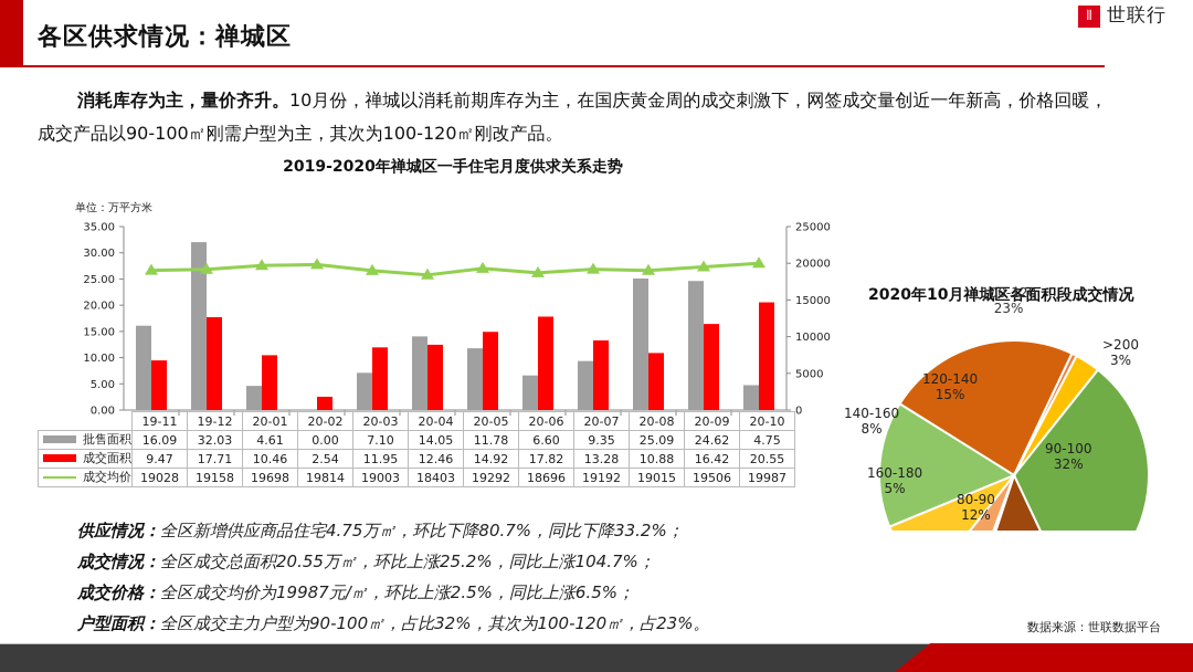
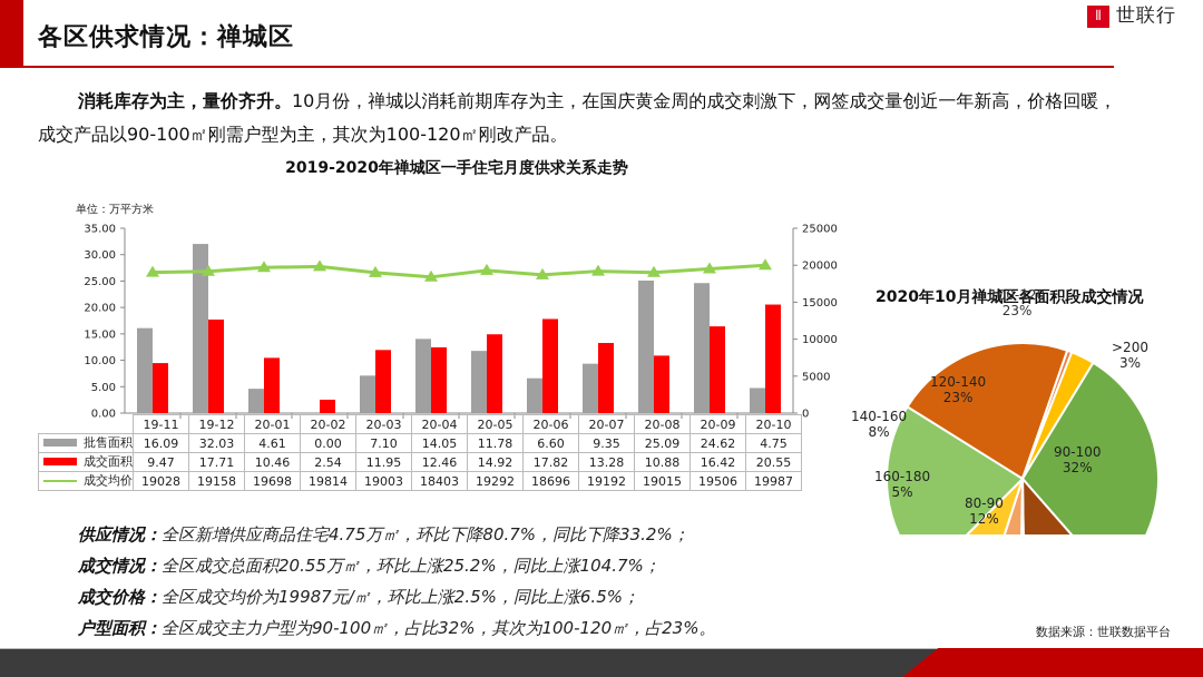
2020年10月禅城区各面积段成交情况/120-140: 15% -> 23%
